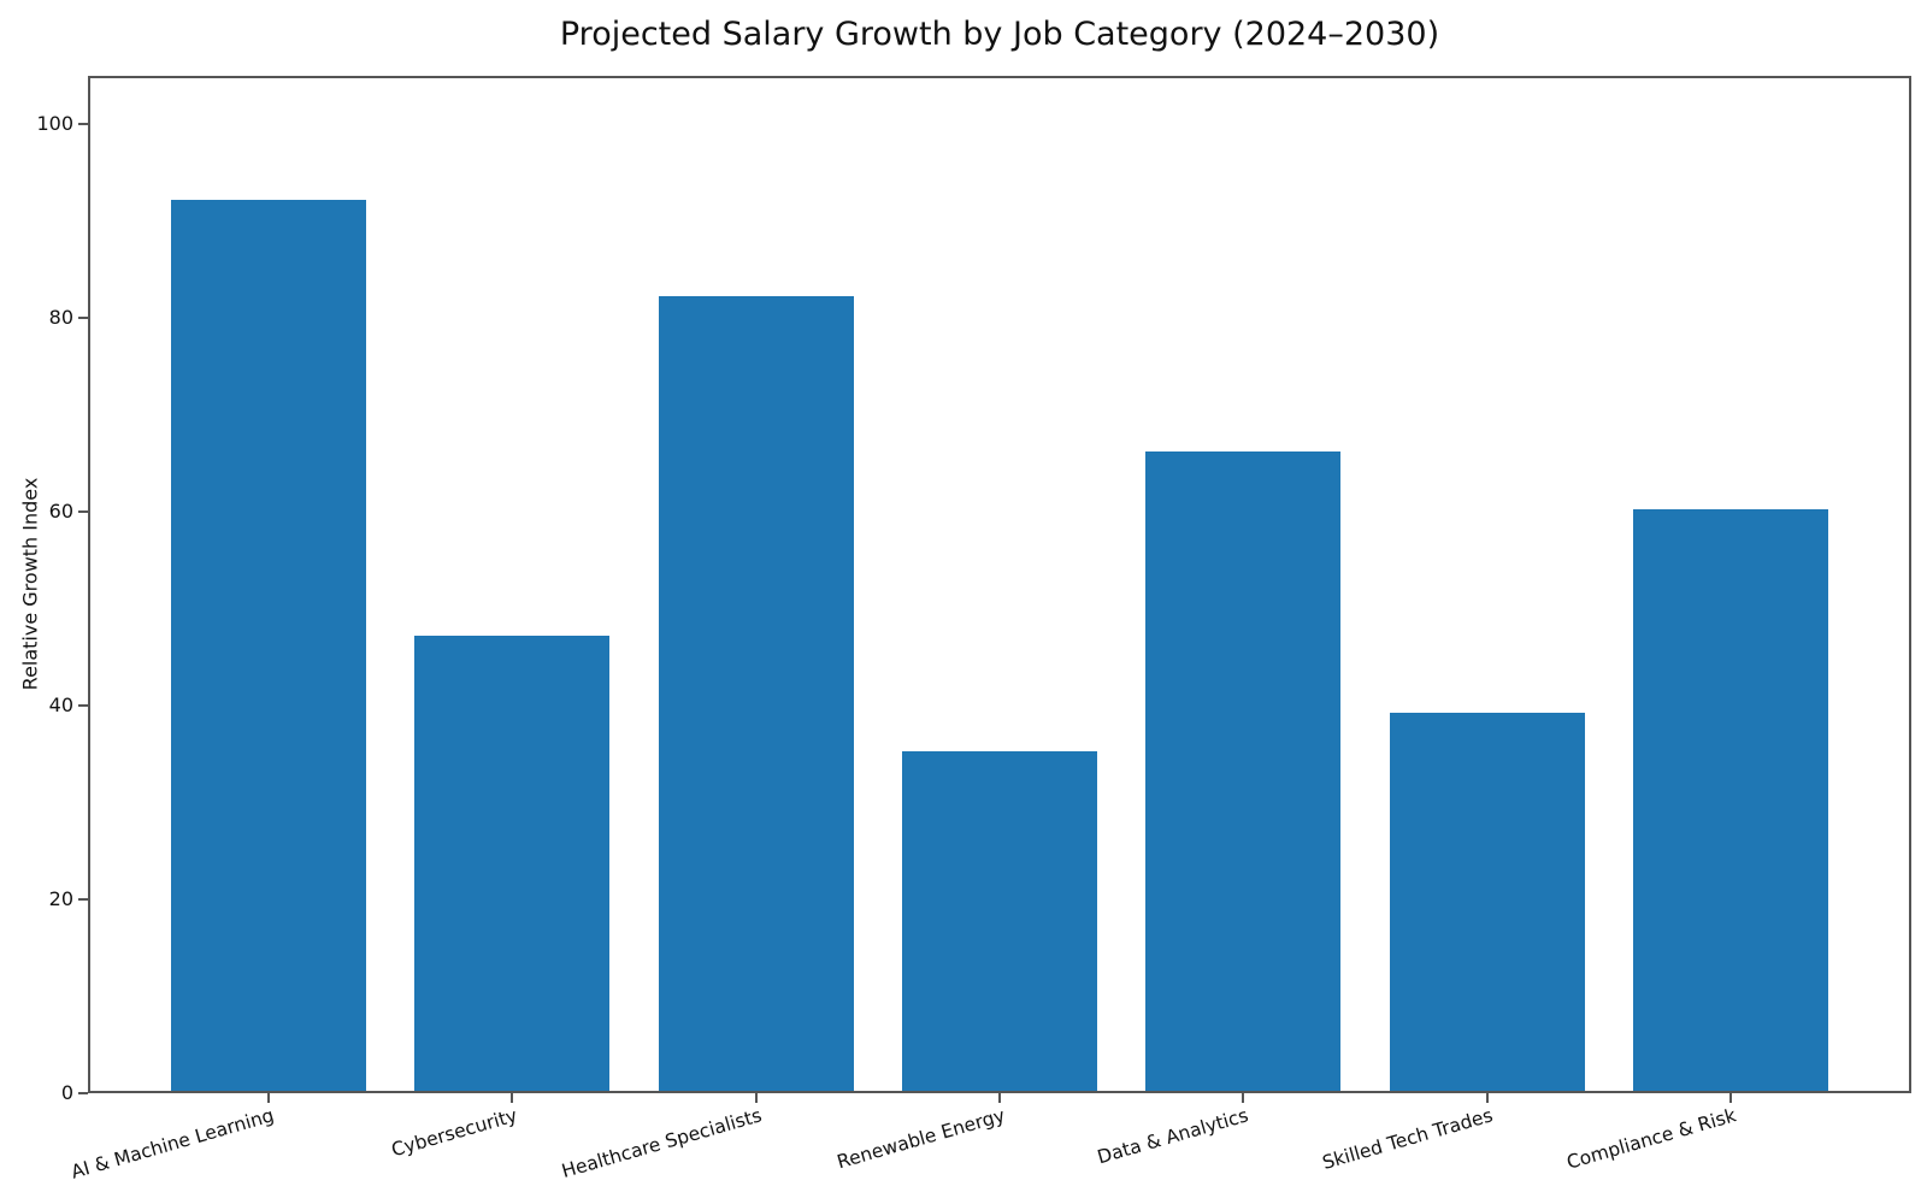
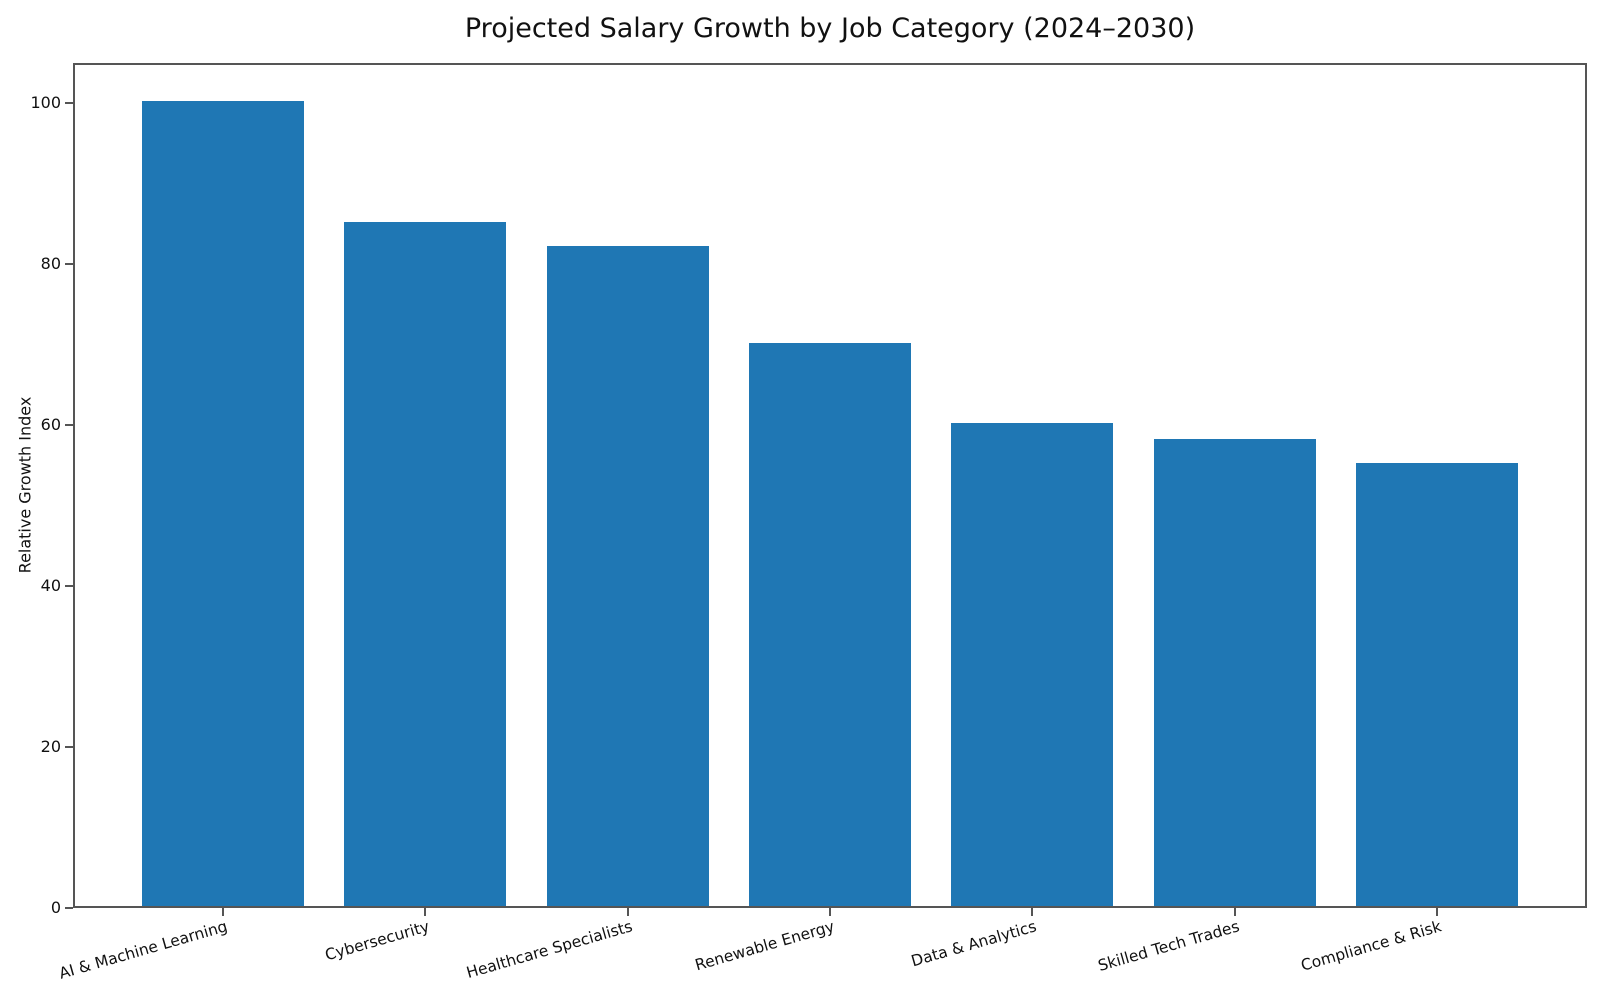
AI & Machine Learning: 92 -> 100
Cybersecurity: 47 -> 85
Renewable Energy: 35 -> 70
Data & Analytics: 66 -> 60
Skilled Tech Trades: 39 -> 58
Compliance & Risk: 60 -> 55
